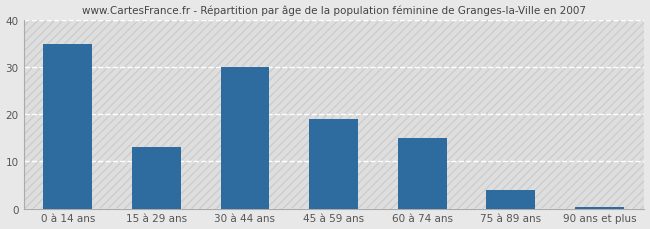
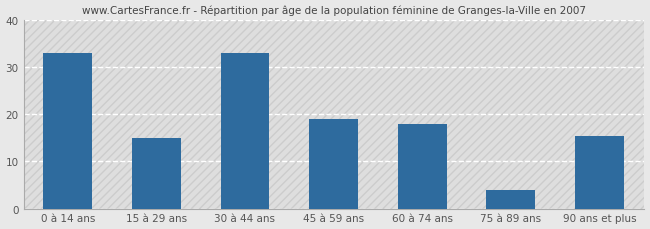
0 à 14 ans: 35.0 -> 33.0
15 à 29 ans: 13.0 -> 15.0
30 à 44 ans: 30.0 -> 33.0
60 à 74 ans: 15.0 -> 18.0
90 ans et plus: 0.4 -> 15.5
